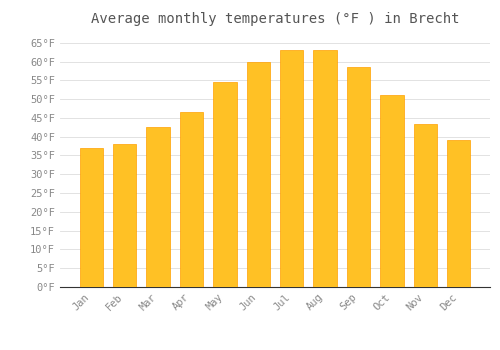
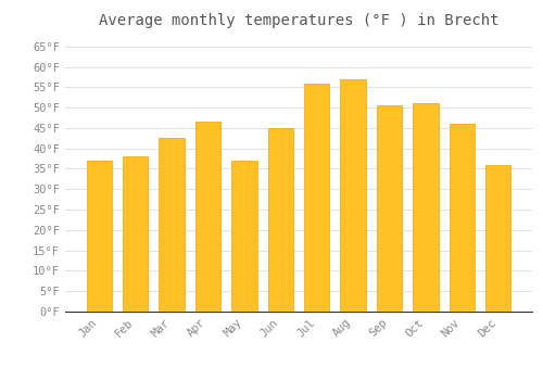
May: 54.5°F -> 37.0°F
Jun: 60.0°F -> 45.0°F
Jul: 63.0°F -> 56.0°F
Aug: 63.0°F -> 57.0°F
Sep: 58.5°F -> 50.5°F
Nov: 43.5°F -> 46.0°F
Dec: 39.0°F -> 36.0°F
